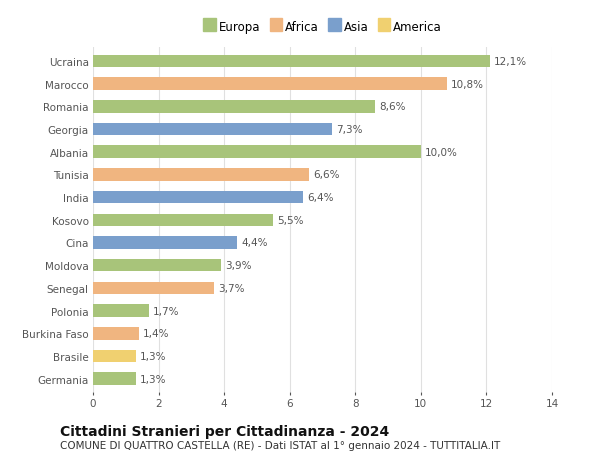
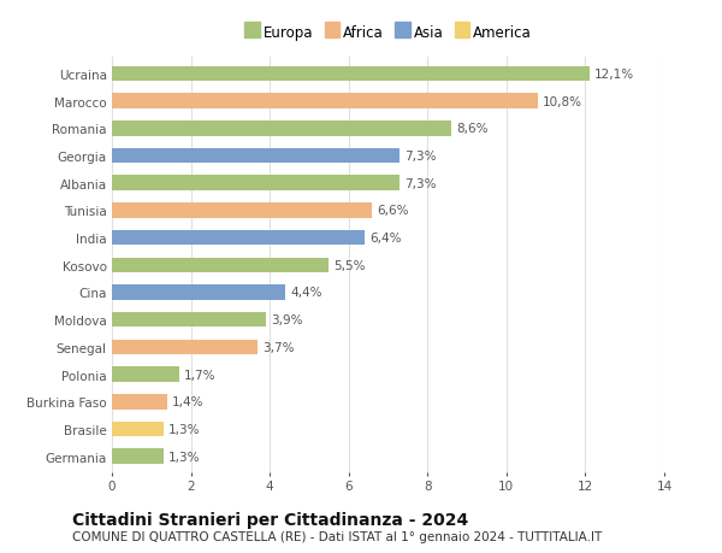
Albania: 10,0% -> 7,3%
